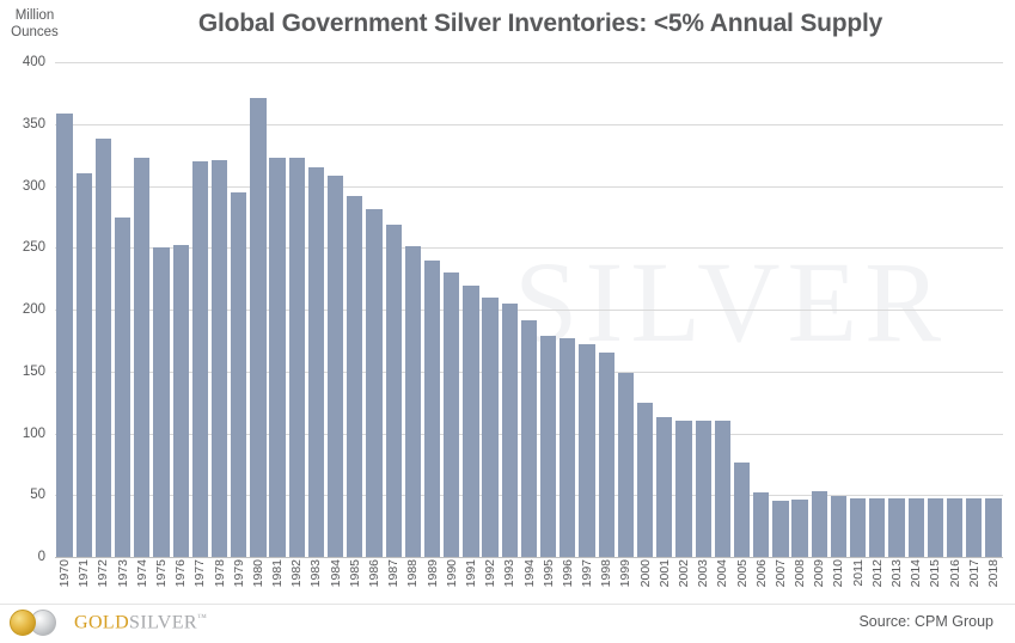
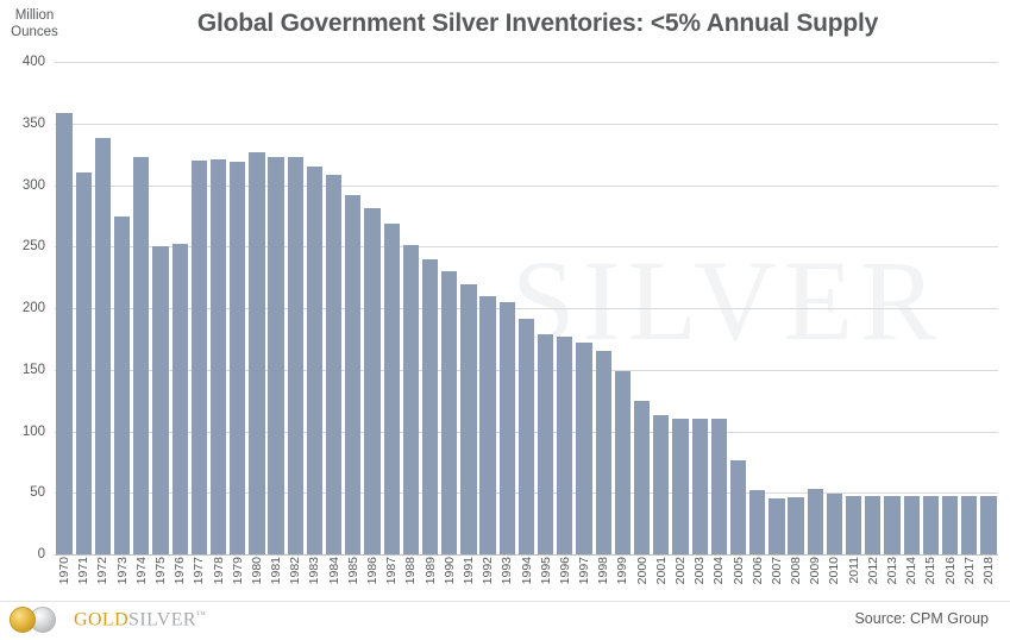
1979: 295 -> 319
1980: 371 -> 327
